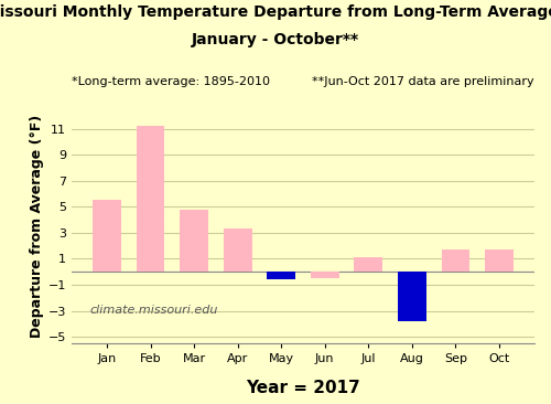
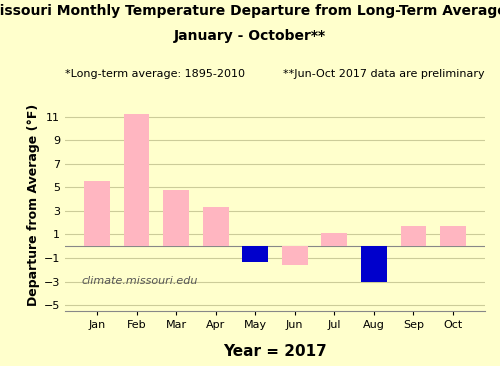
May: -0.6 -> -1.3
Jun: -0.5 -> -1.6
Aug: -3.8 -> -3.0
